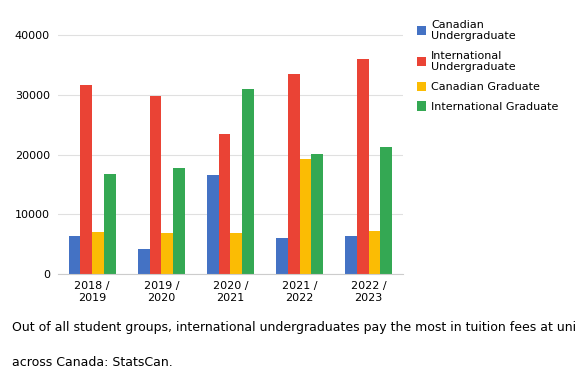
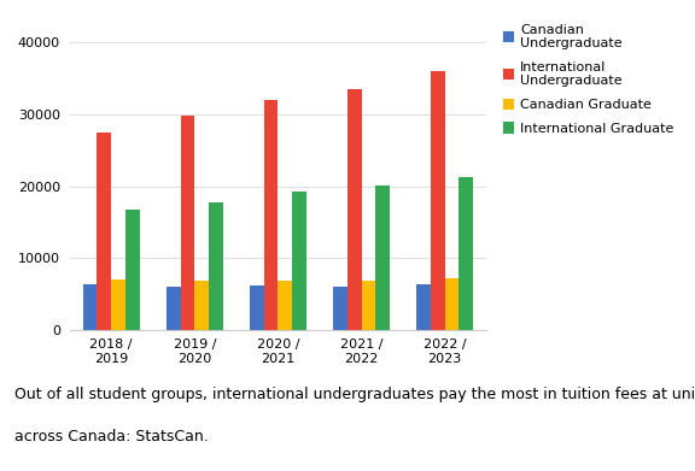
International Undergraduate/2018 / 2019: 31600 -> 27500
Canadian Undergraduate/2019 / 2020: 4200 -> 6000
Canadian Undergraduate/2020 / 2021: 16600 -> 6100
International Undergraduate/2020 / 2021: 23400 -> 32000
International Graduate/2020 / 2021: 31000 -> 19300
Canadian Graduate/2021 / 2022: 19200 -> 6900
